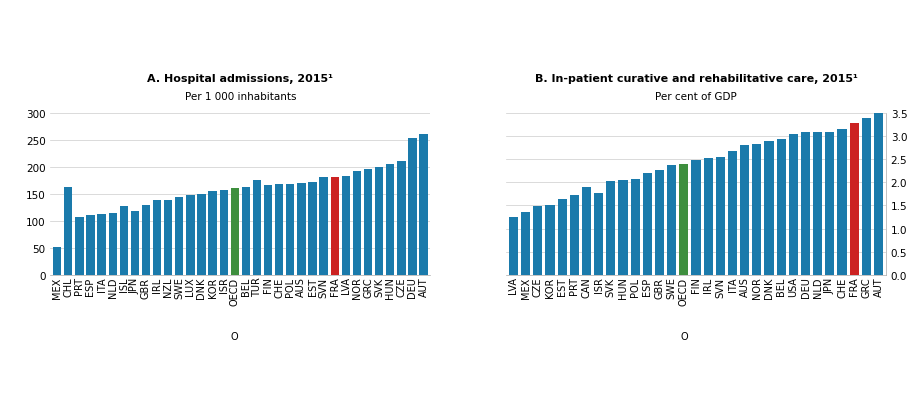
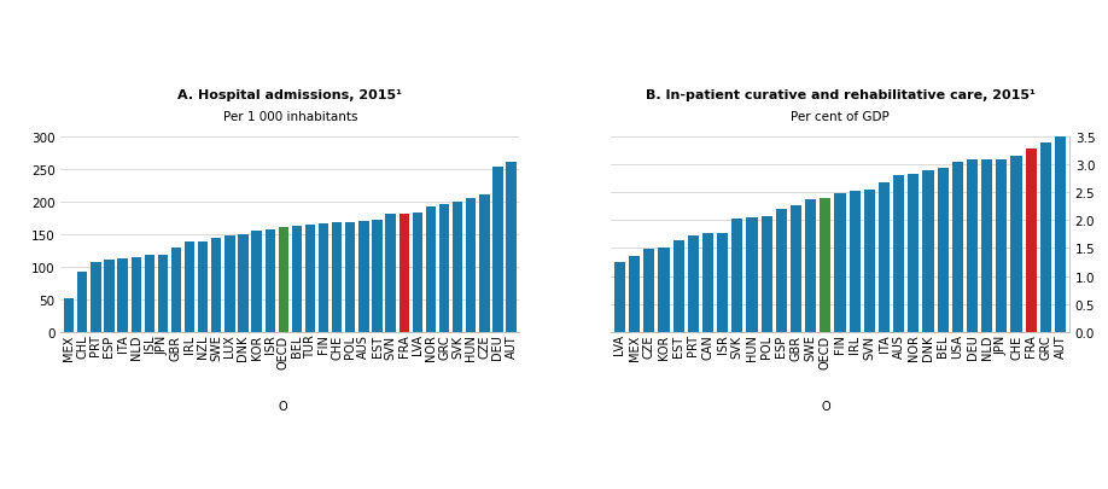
CHL: 162 -> 93
ISL: 128 -> 118
TUR: 176 -> 164
CAN: 1.90 -> 1.76
